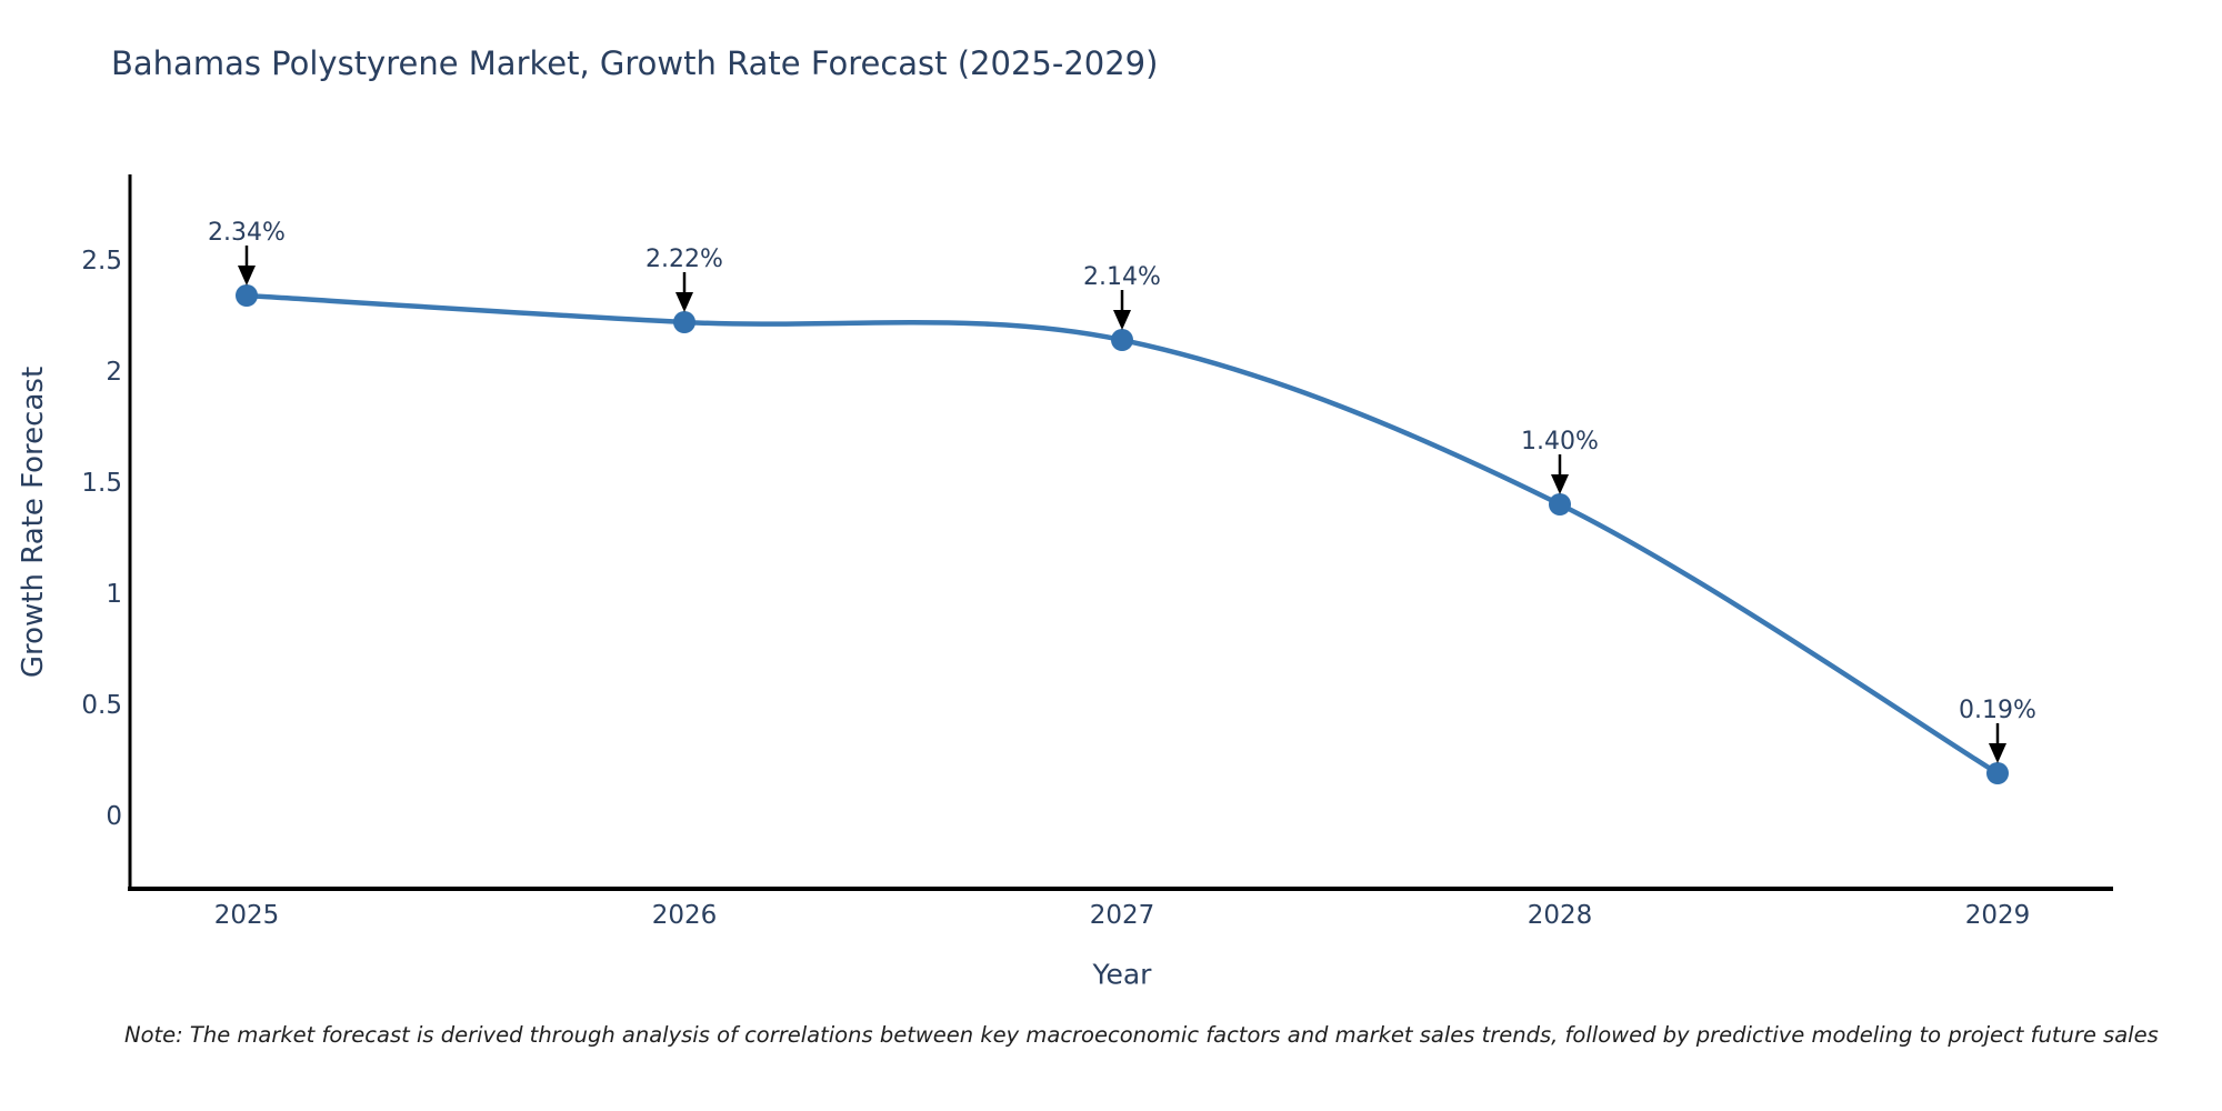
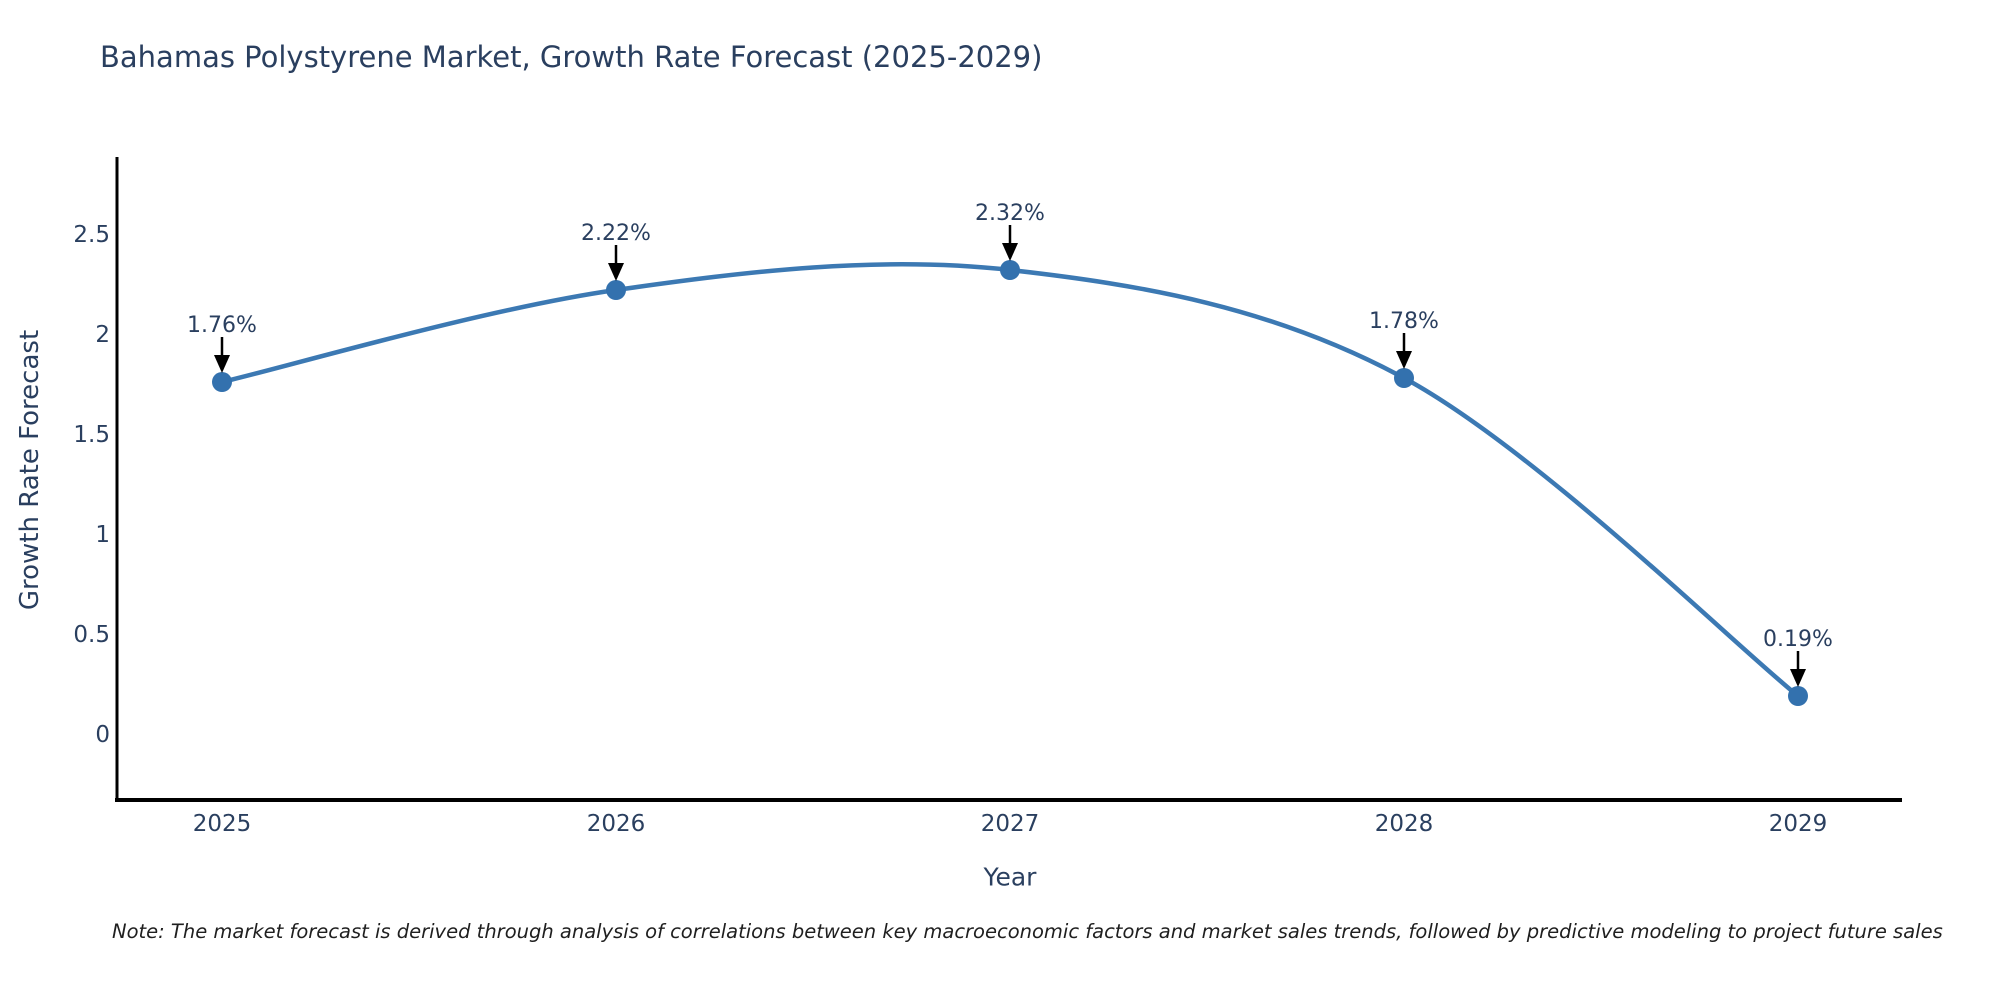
2025: 2.34% -> 1.76%
2027: 2.14% -> 2.32%
2028: 1.40% -> 1.78%
